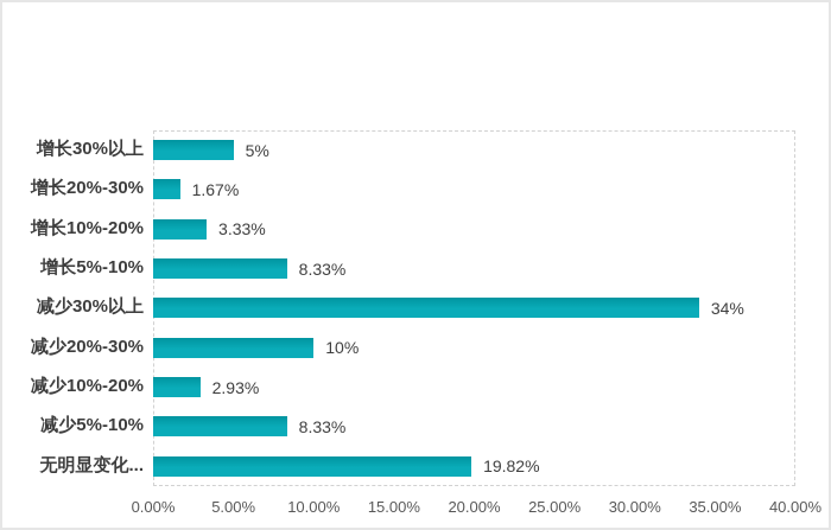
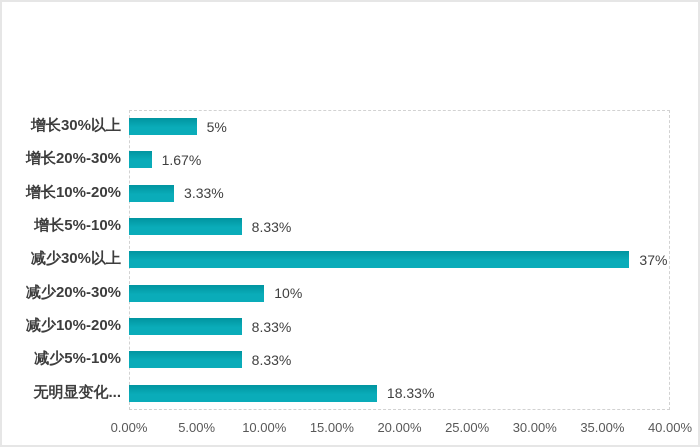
减少30%以上: 34% -> 37%
减少10%-20%: 2.93% -> 8.33%
无明显变化...: 19.82% -> 18.33%
